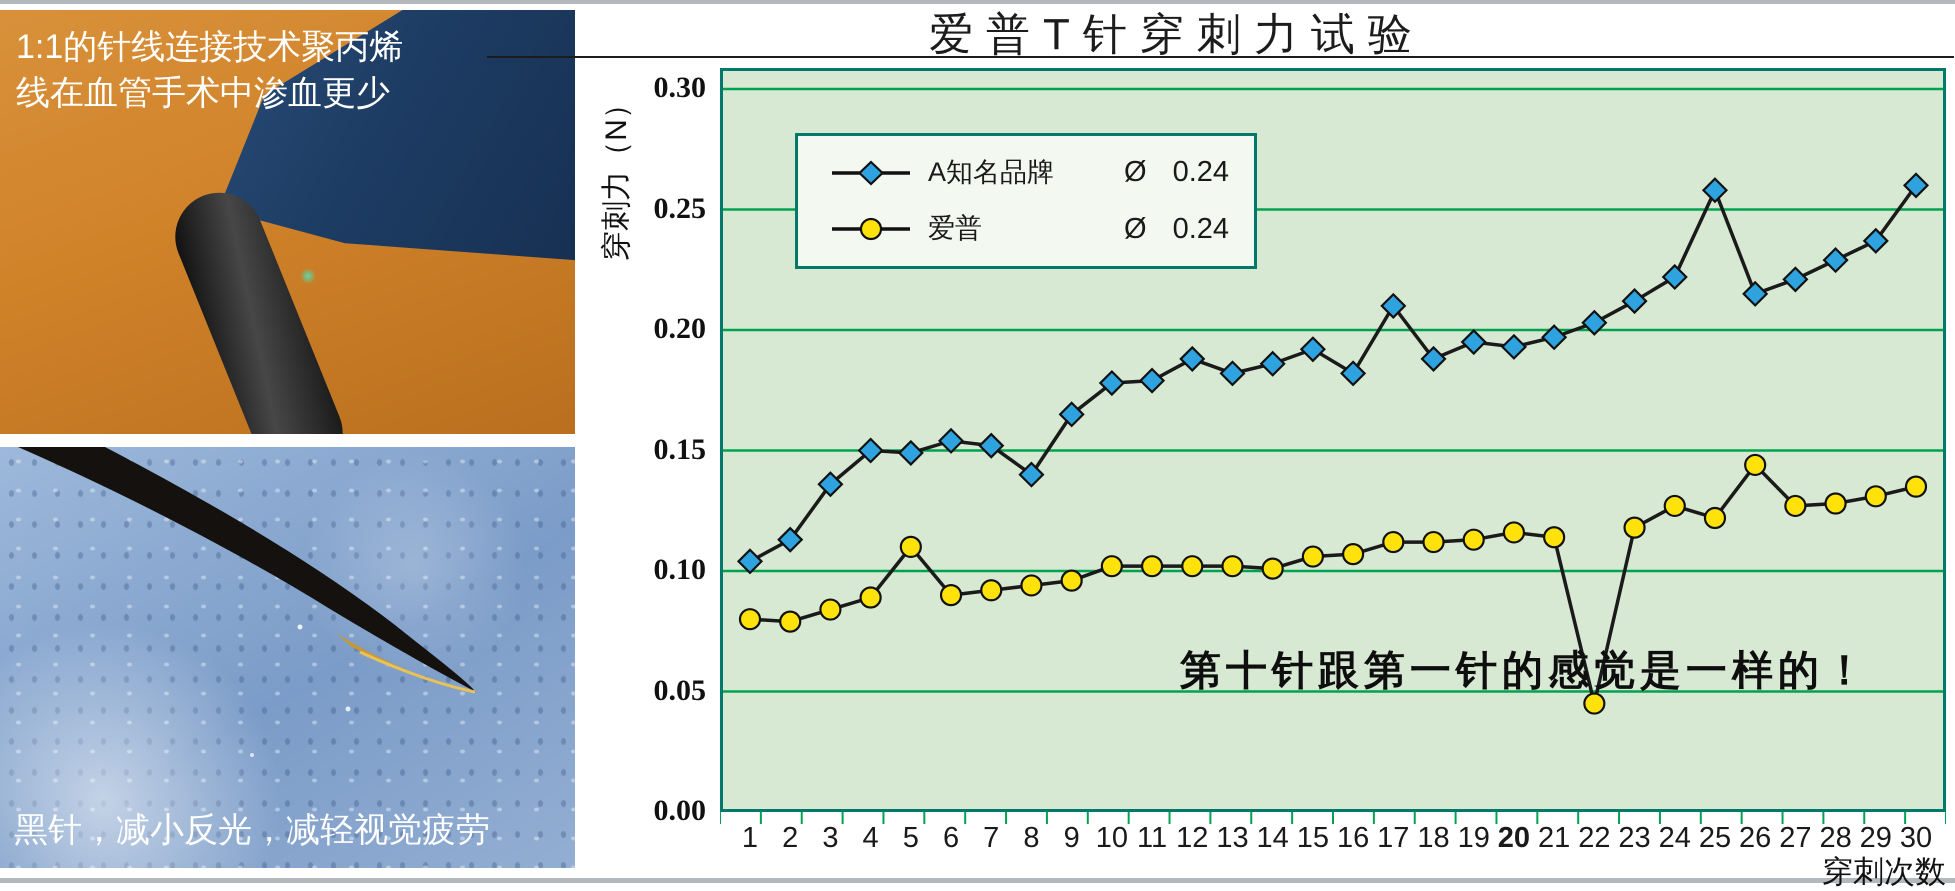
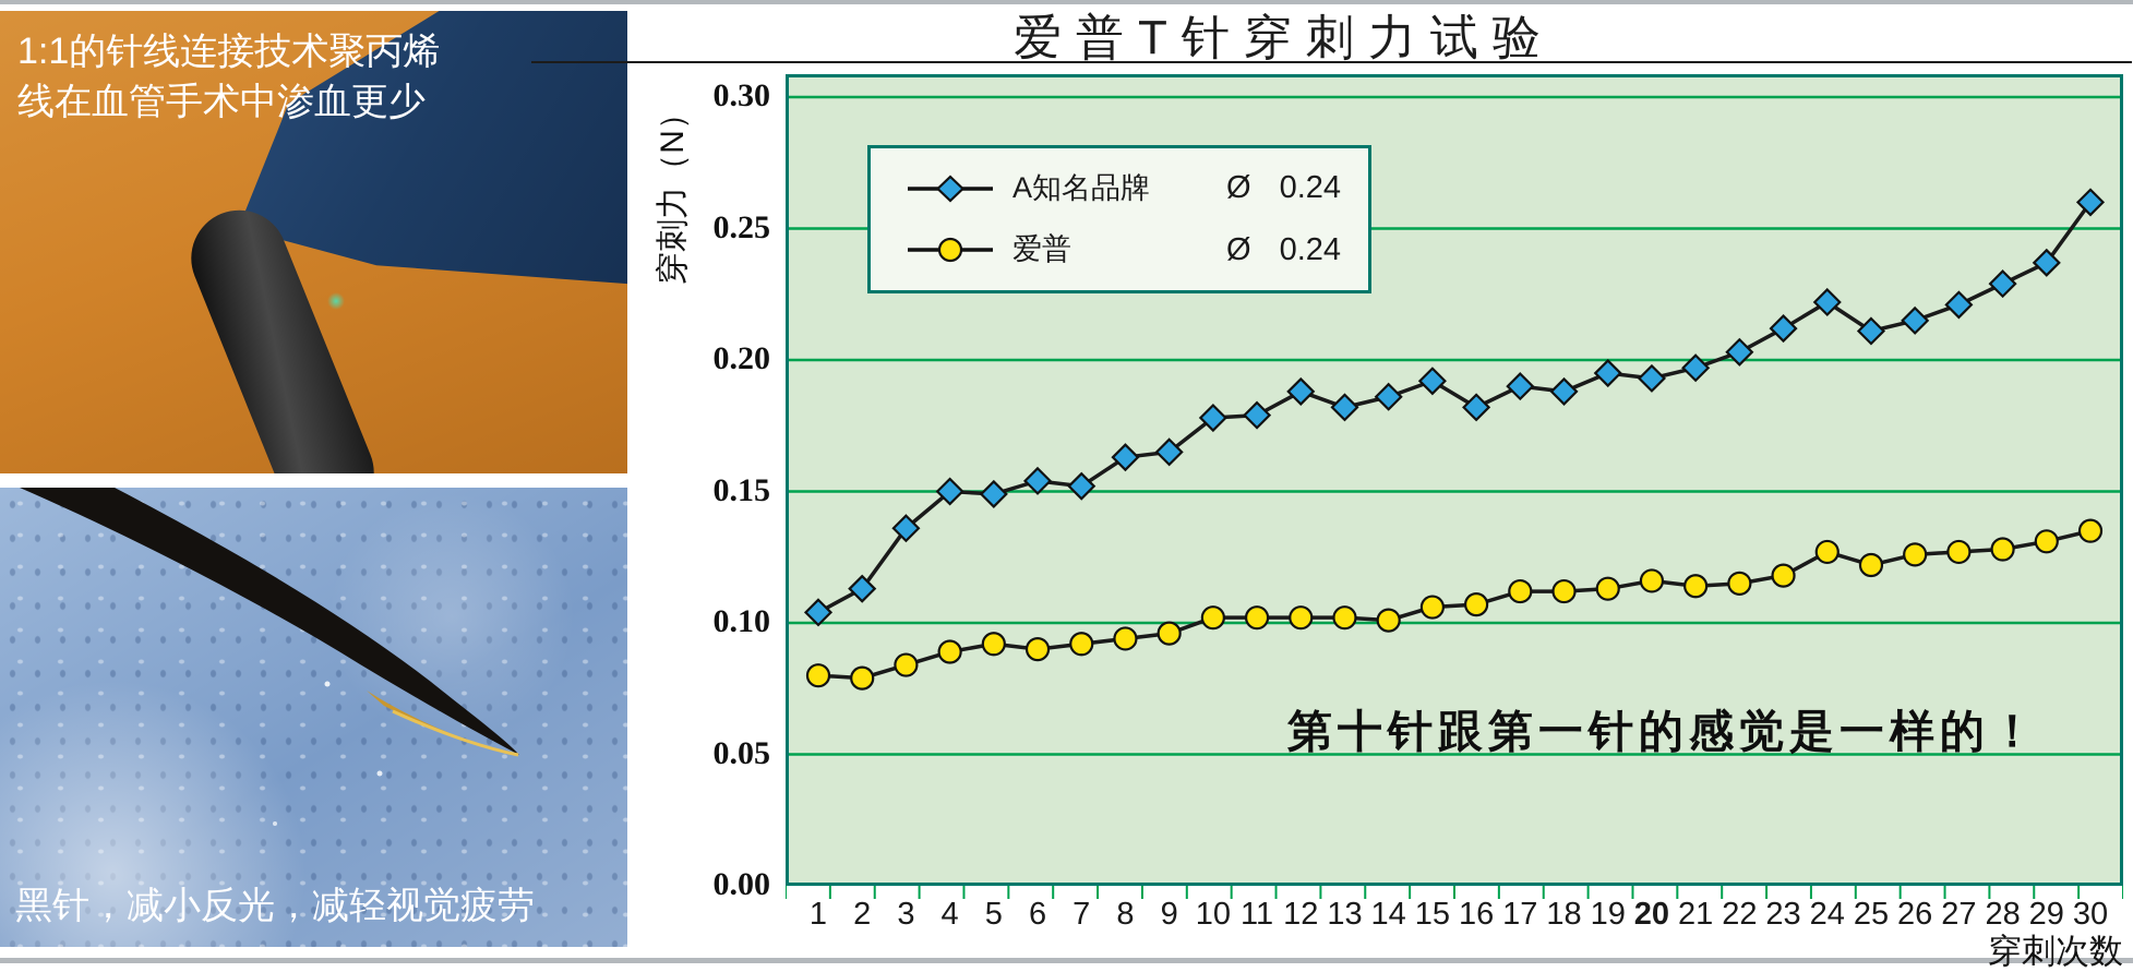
爱普/5: 0.110 -> 0.092
A知名品牌/8: 0.140 -> 0.163
A知名品牌/17: 0.210 -> 0.190
爱普/22: 0.045 -> 0.115
A知名品牌/25: 0.258 -> 0.211
爱普/26: 0.144 -> 0.126
